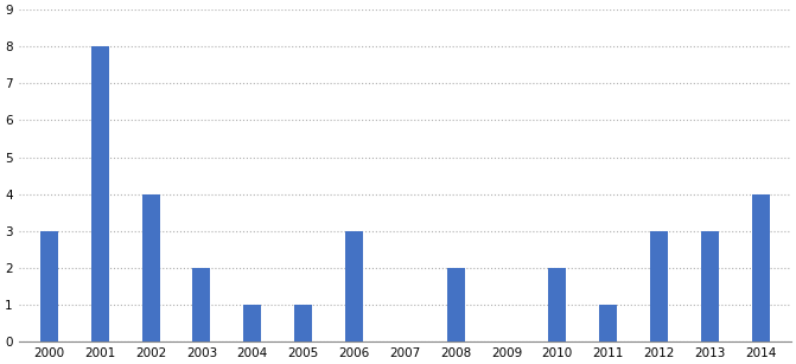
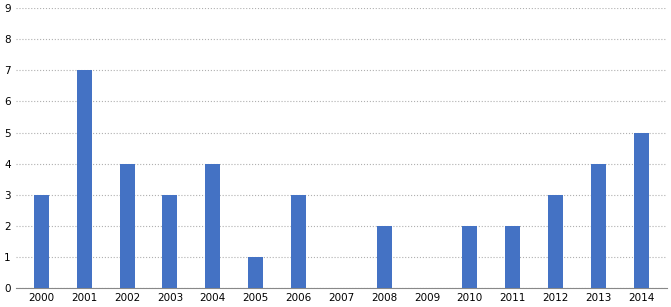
2001: 8 -> 7
2003: 2 -> 3
2004: 1 -> 4
2011: 1 -> 2
2013: 3 -> 4
2014: 4 -> 5
